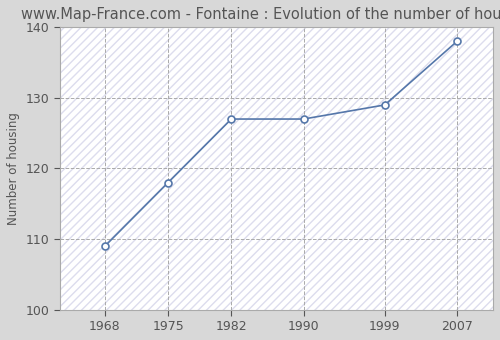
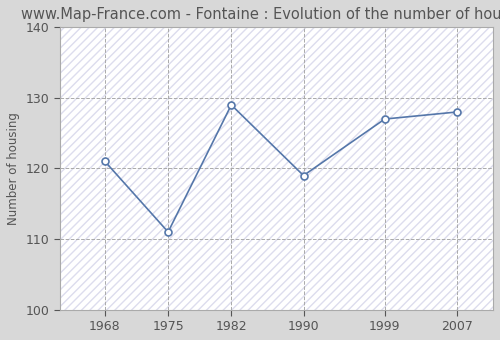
1968: 109 -> 121
1975: 118 -> 111
1982: 127 -> 129
1990: 127 -> 119
1999: 129 -> 127
2007: 138 -> 128
